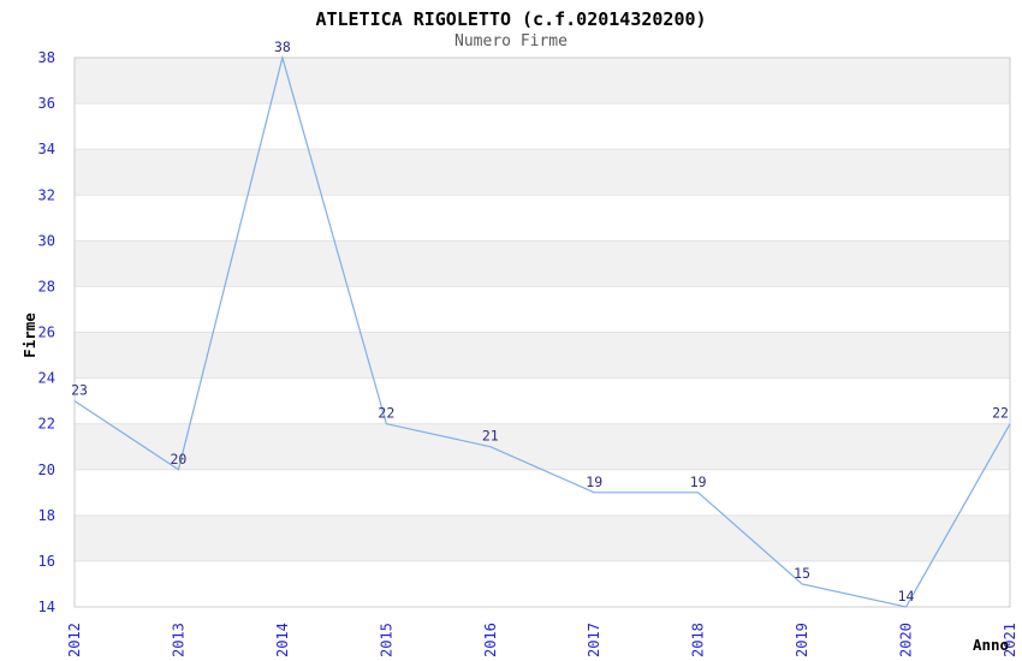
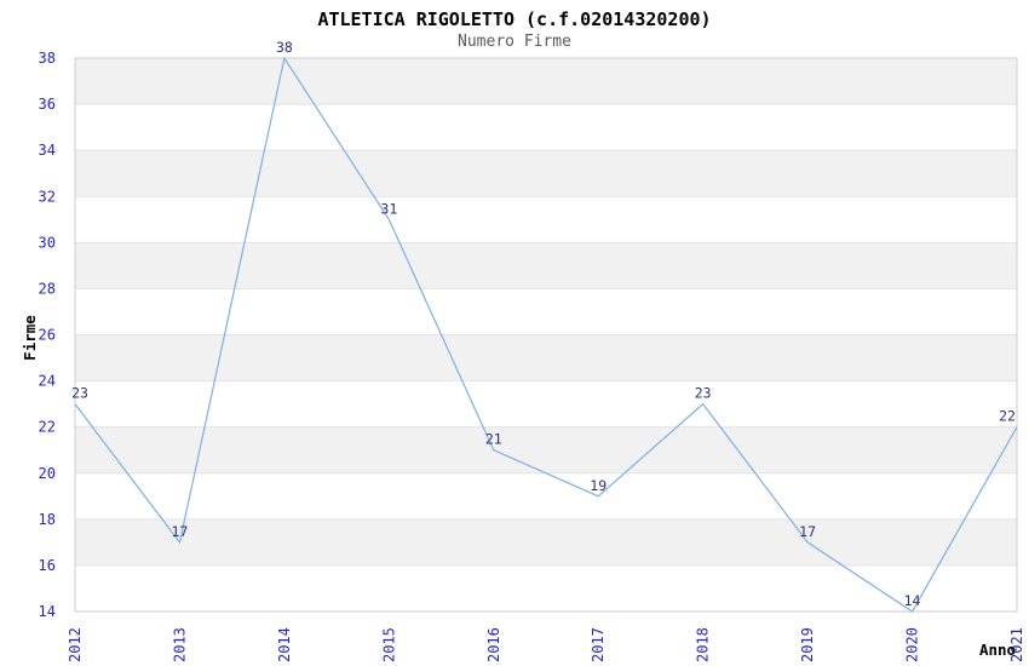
2013: 20 -> 17
2015: 22 -> 31
2018: 19 -> 23
2019: 15 -> 17
